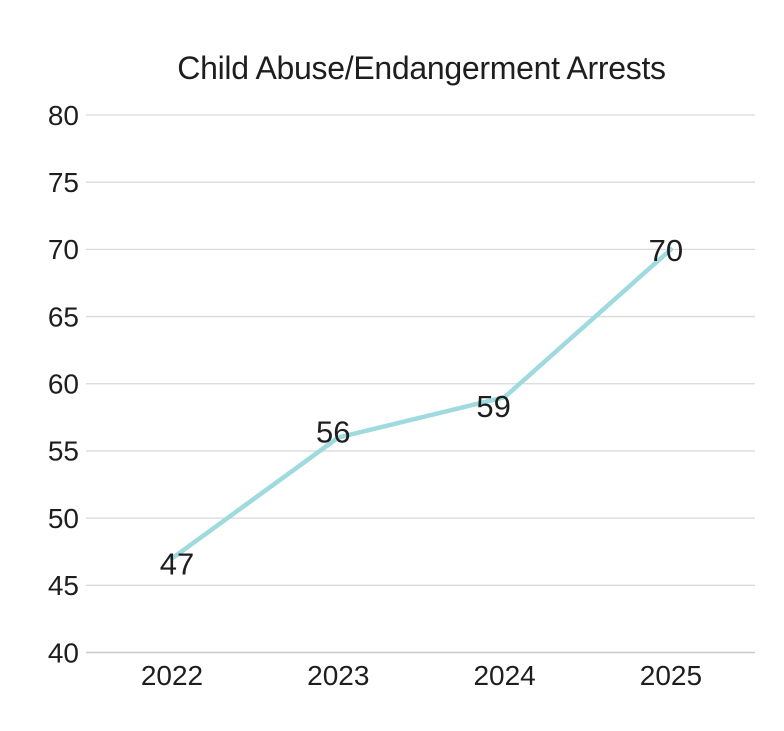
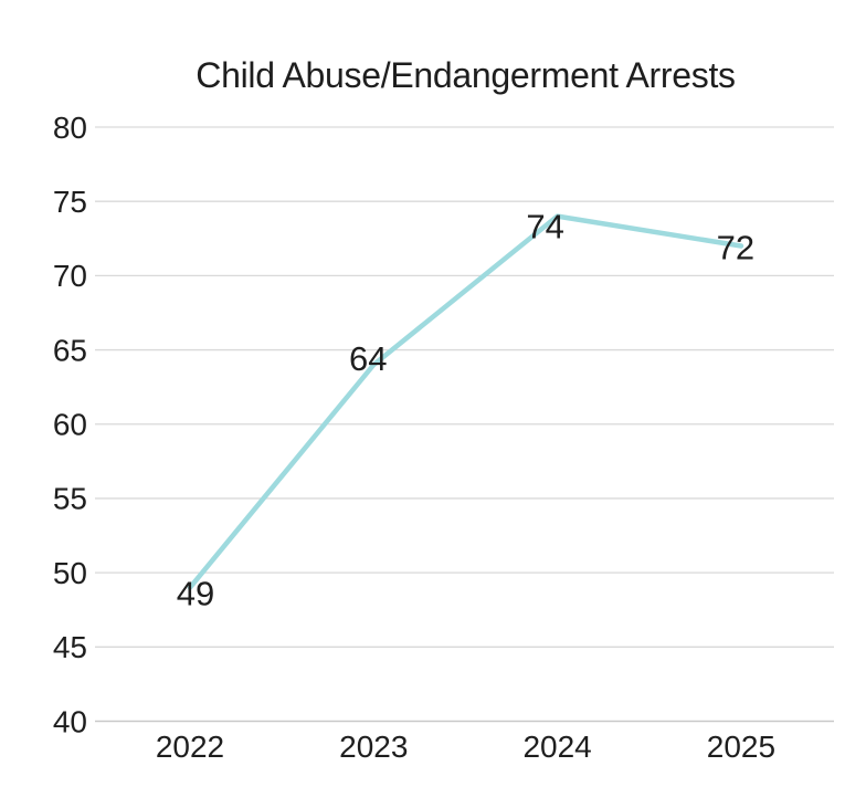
2022: 47 -> 49
2023: 56 -> 64
2024: 59 -> 74
2025: 70 -> 72
